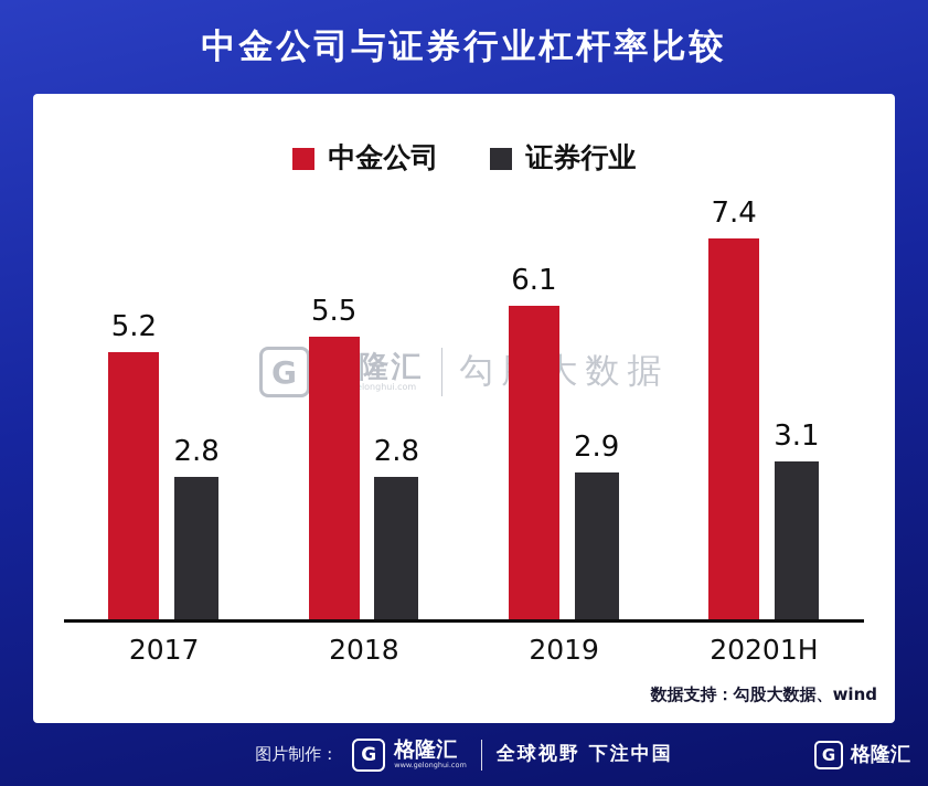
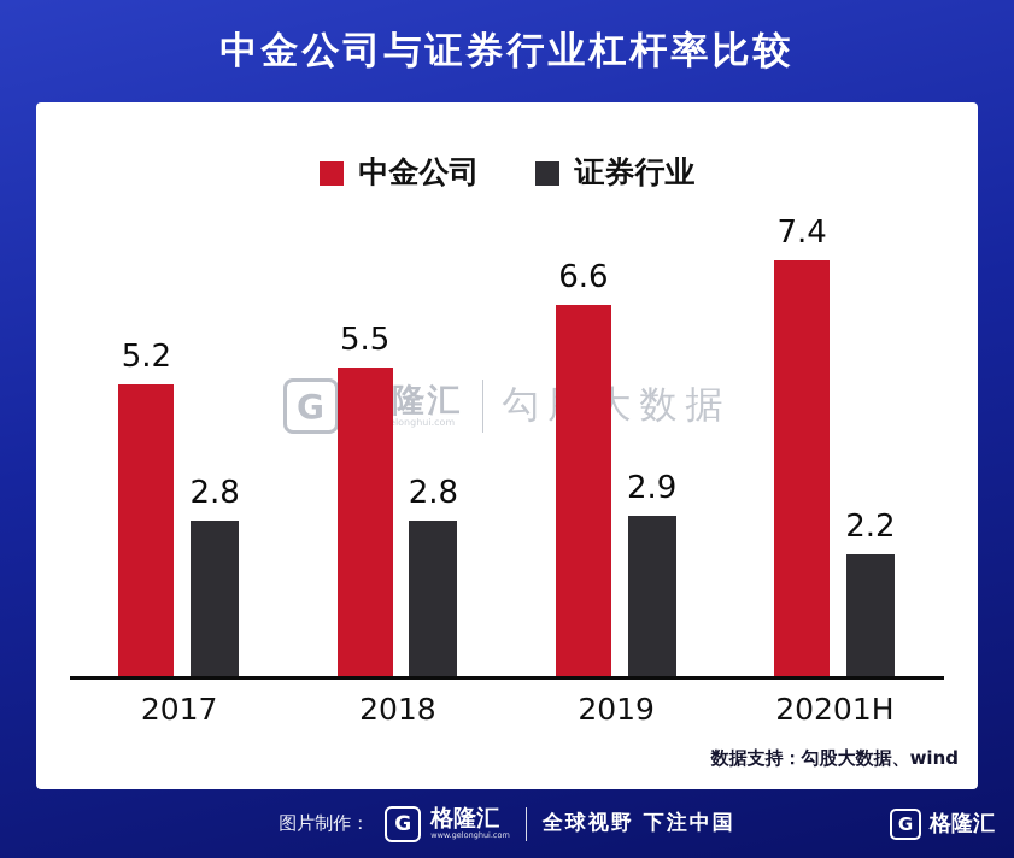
中金公司/2019: 6.1 -> 6.6
证券行业/20201H: 3.1 -> 2.2
